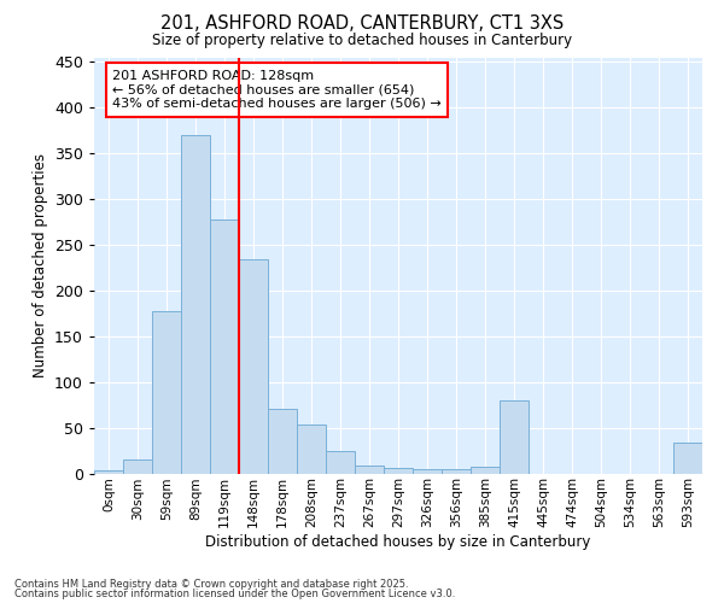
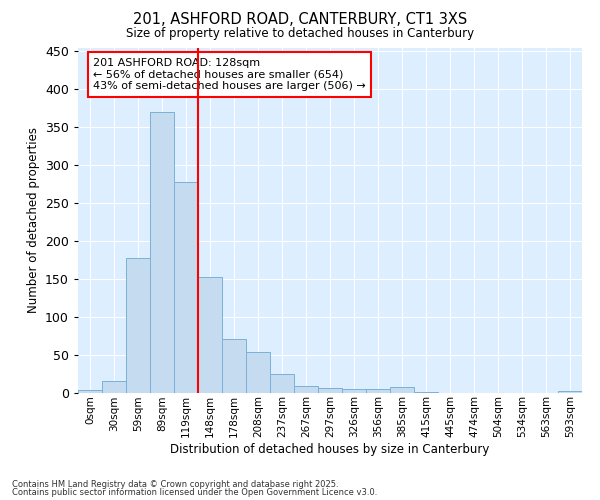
148sqm: 234 -> 152
415sqm: 80 -> 1
593sqm: 34 -> 2
